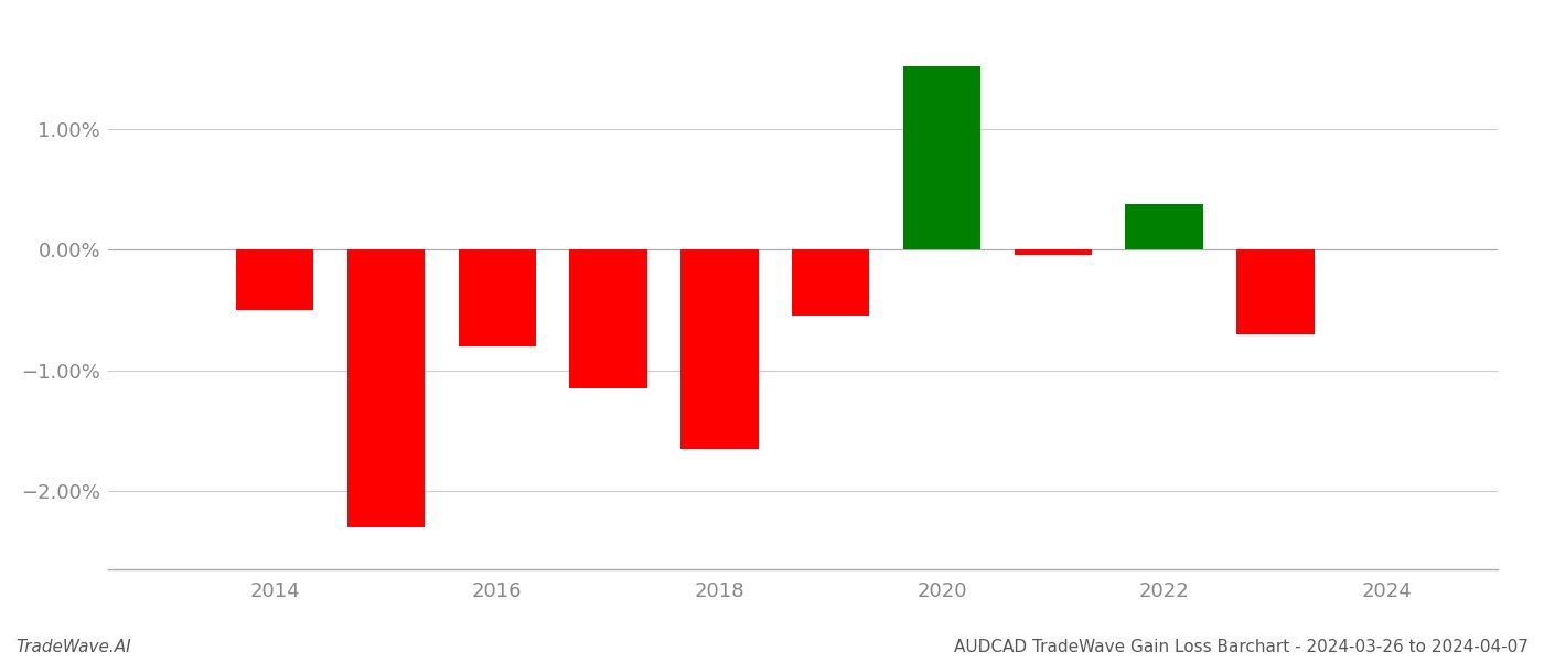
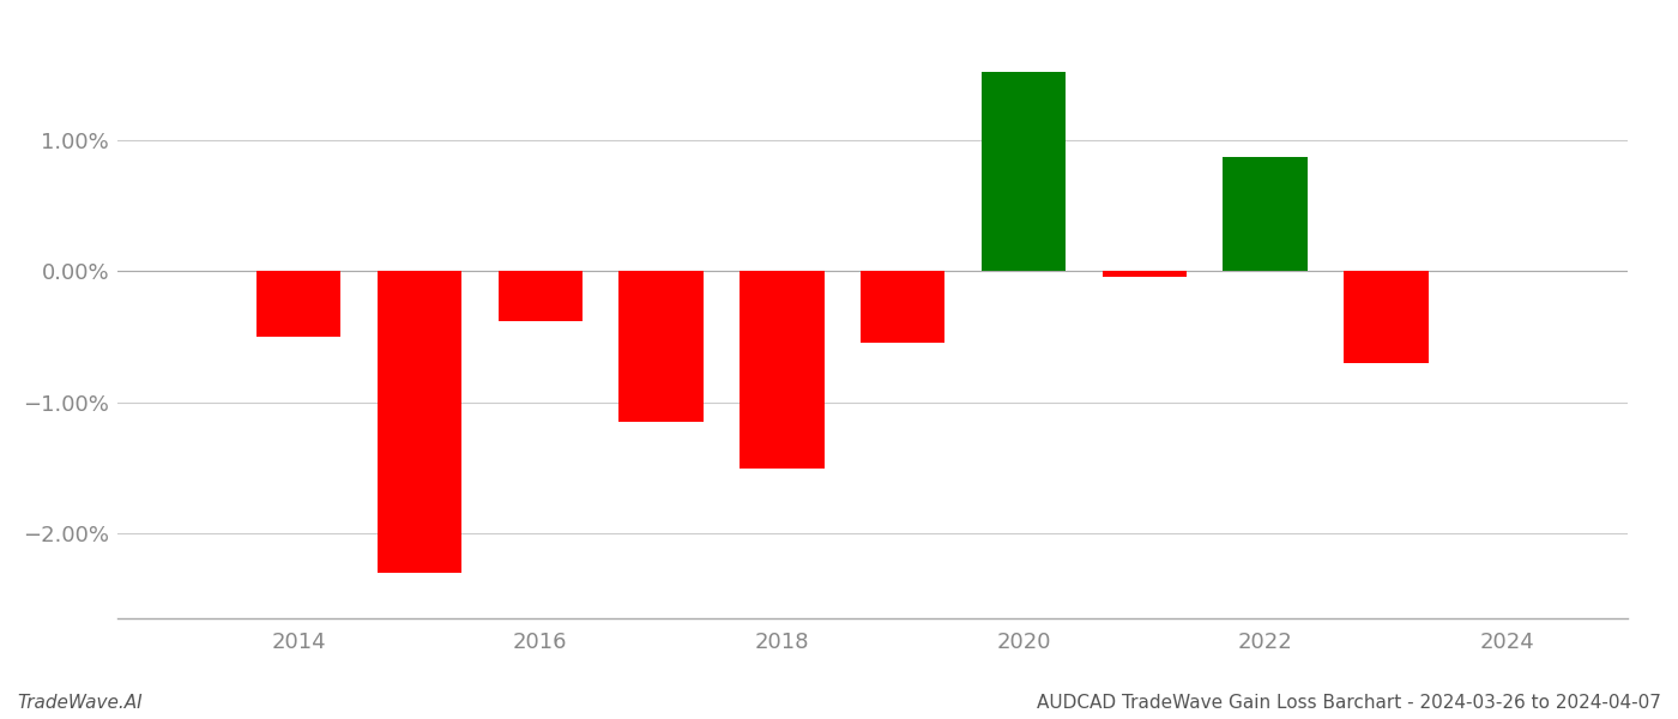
2016: -0.80% -> -0.38%
2018: -1.65% -> -1.51%
2022: 0.38% -> 0.87%
